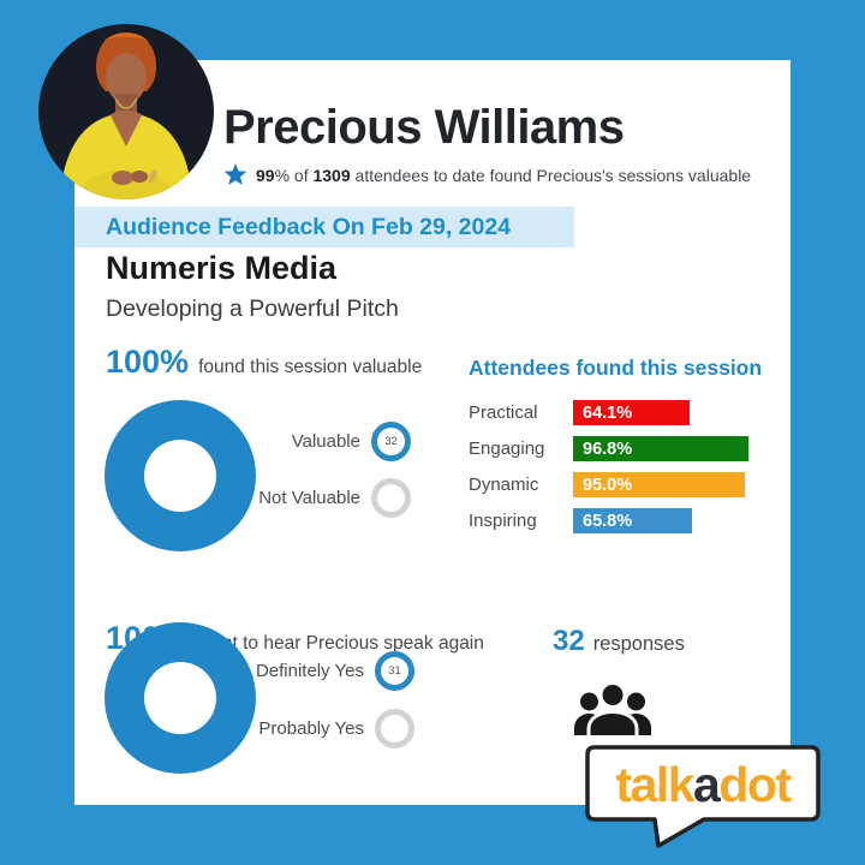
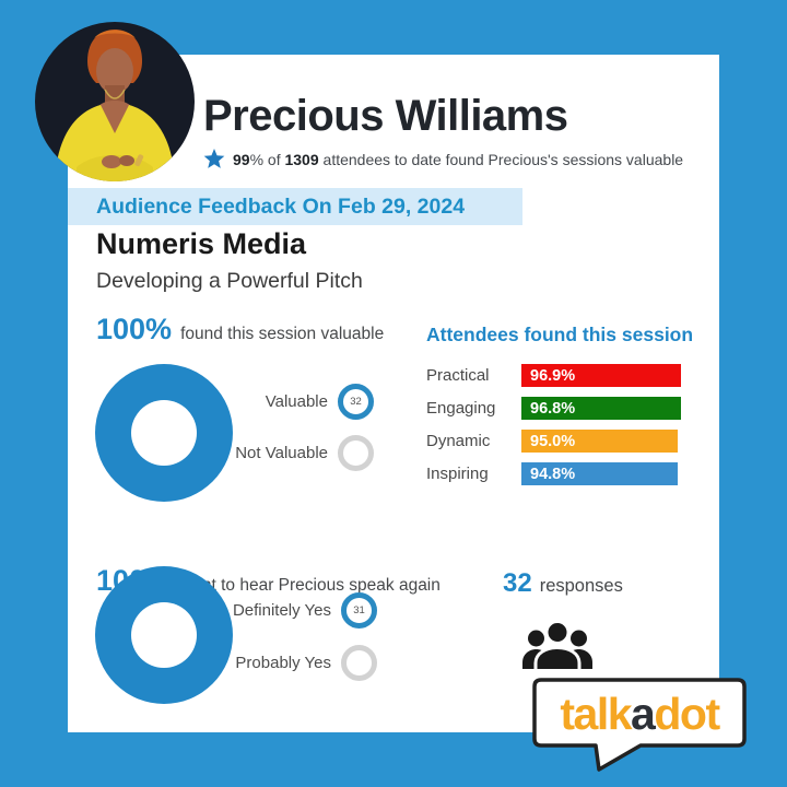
Attendees found this session/Practical: 64.1% -> 96.9%
Attendees found this session/Inspiring: 65.8% -> 94.8%
